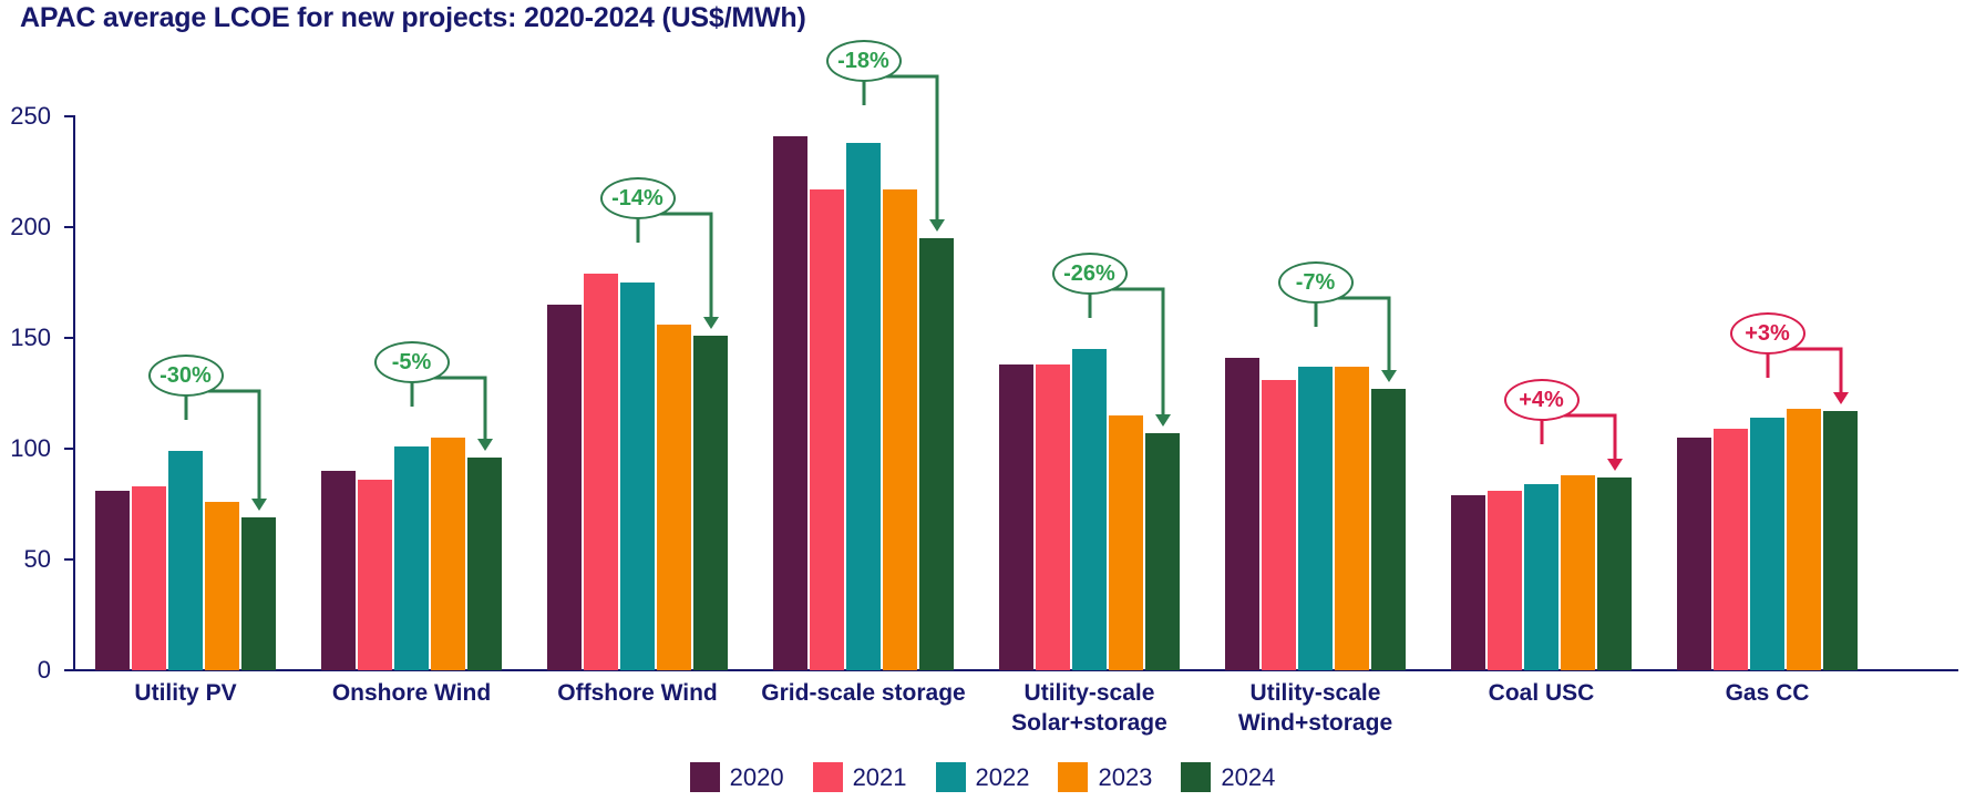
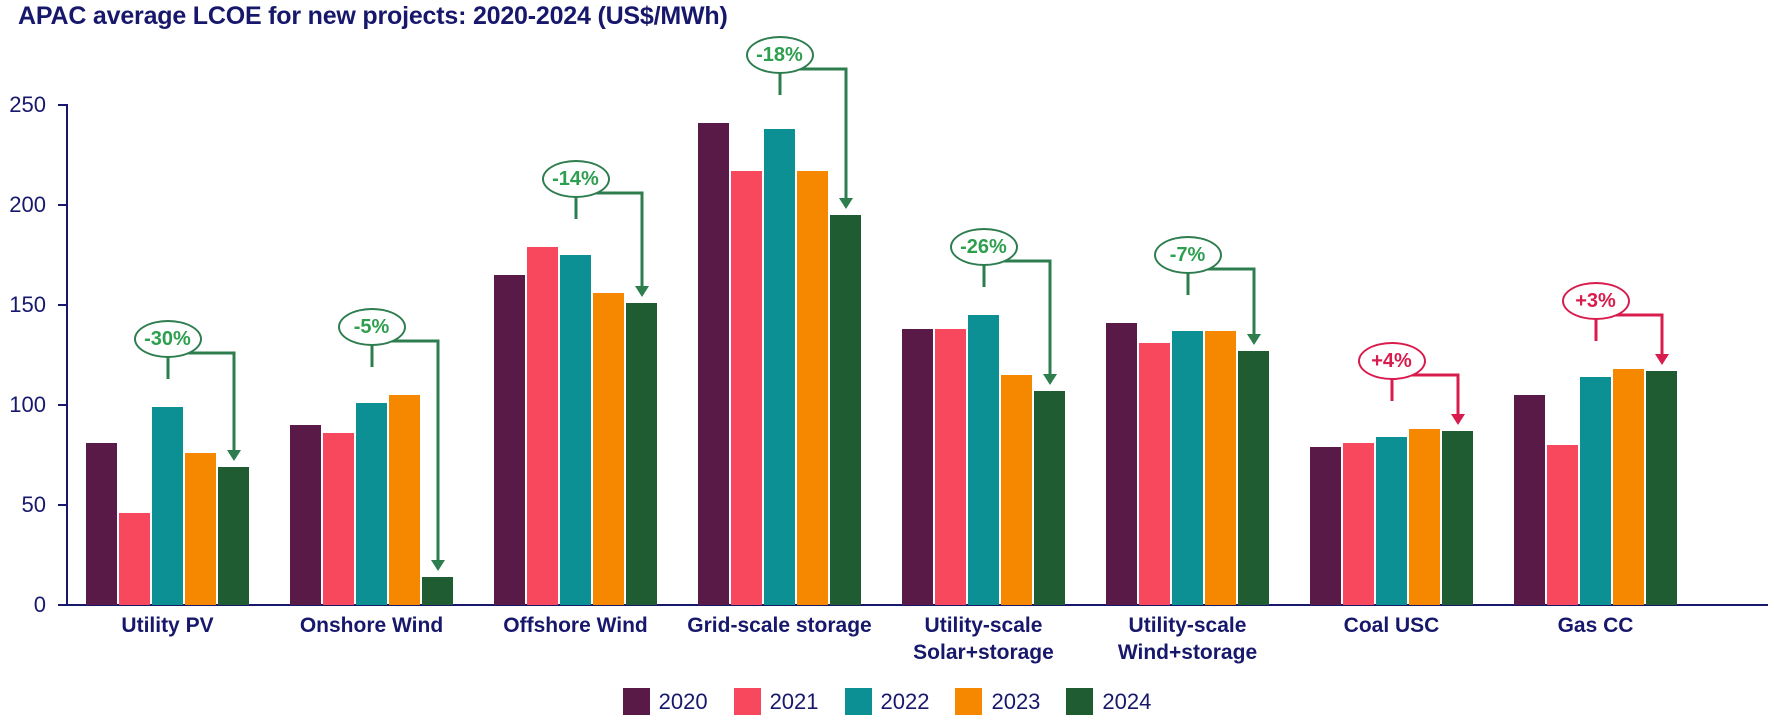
2021/Utility PV: 83 -> 46
2024/Onshore Wind: 96 -> 14
2021/Gas CC: 109 -> 80
